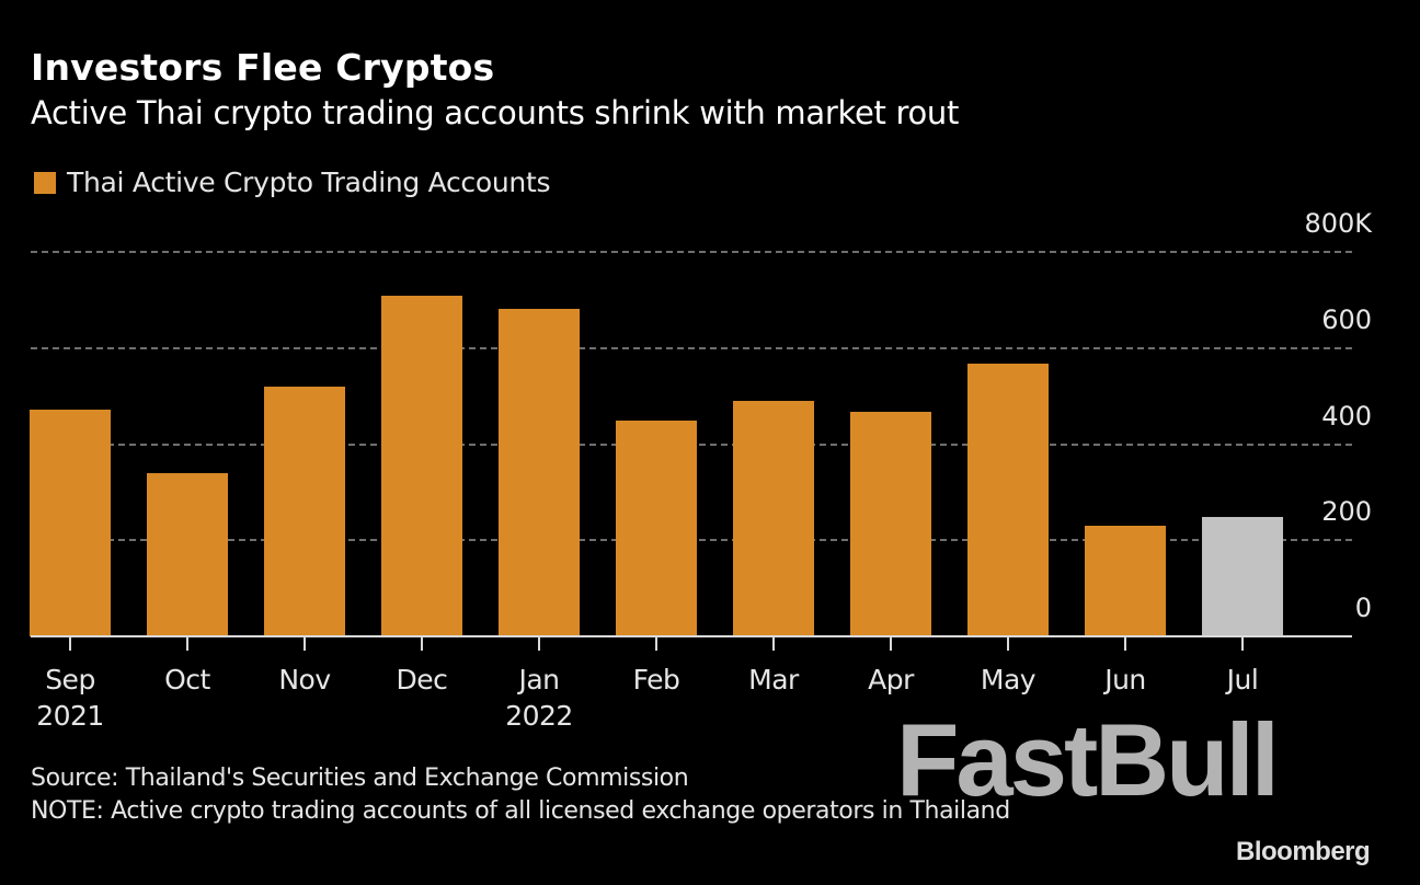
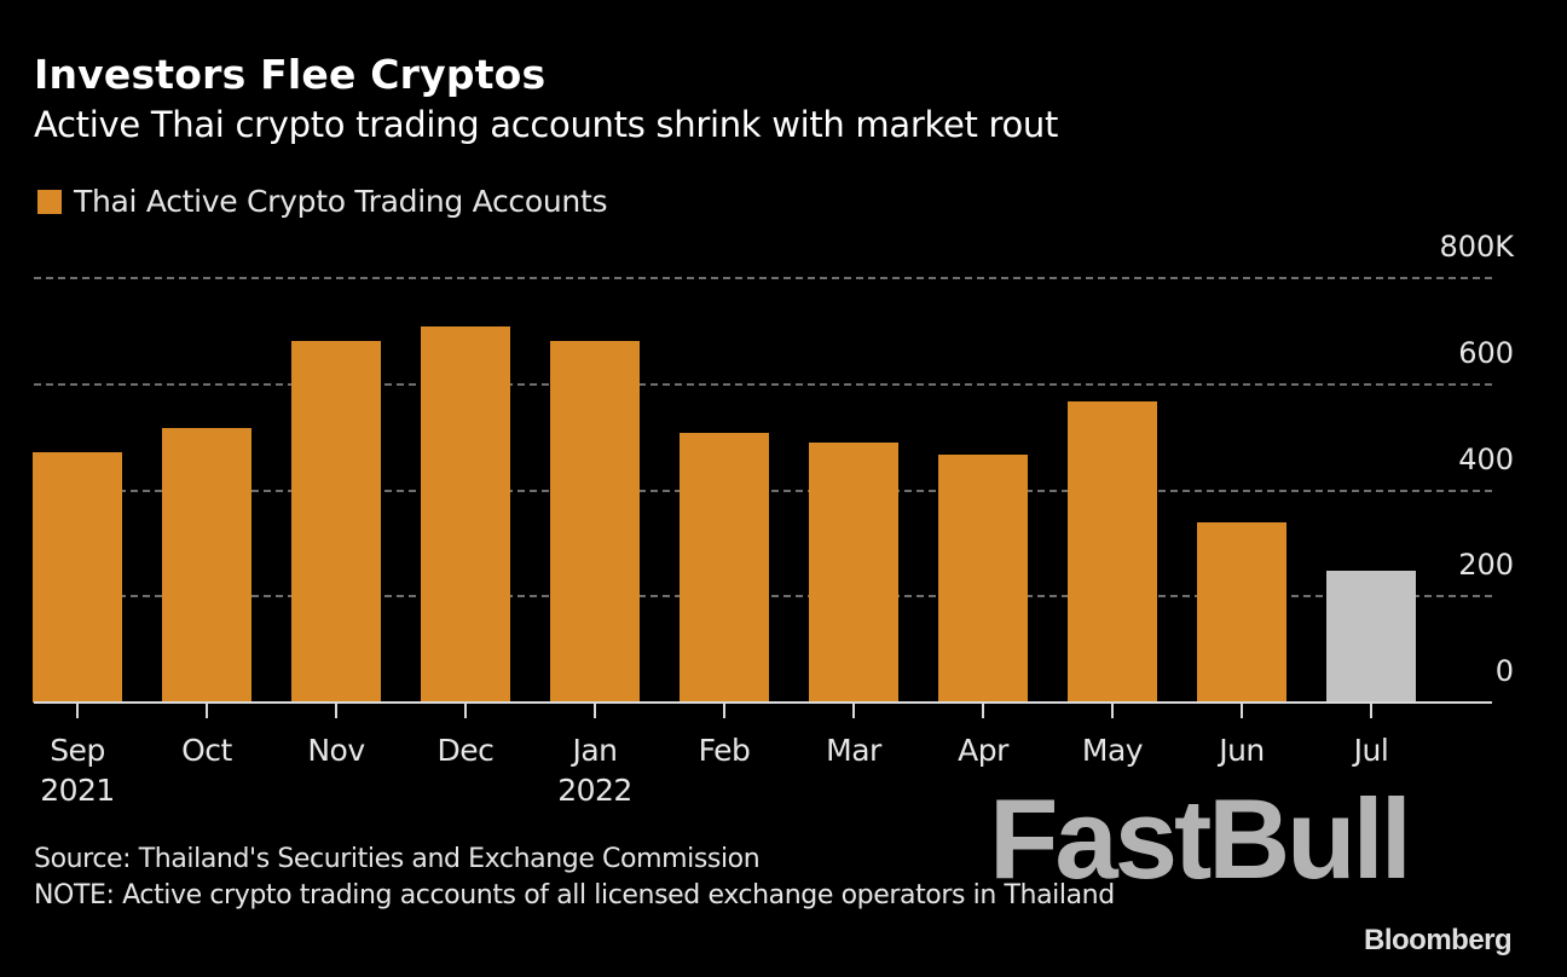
Oct: 340K -> 520K
Nov: 520K -> 680K
Feb: 450K -> 510K
Jun: 230K -> 340K
